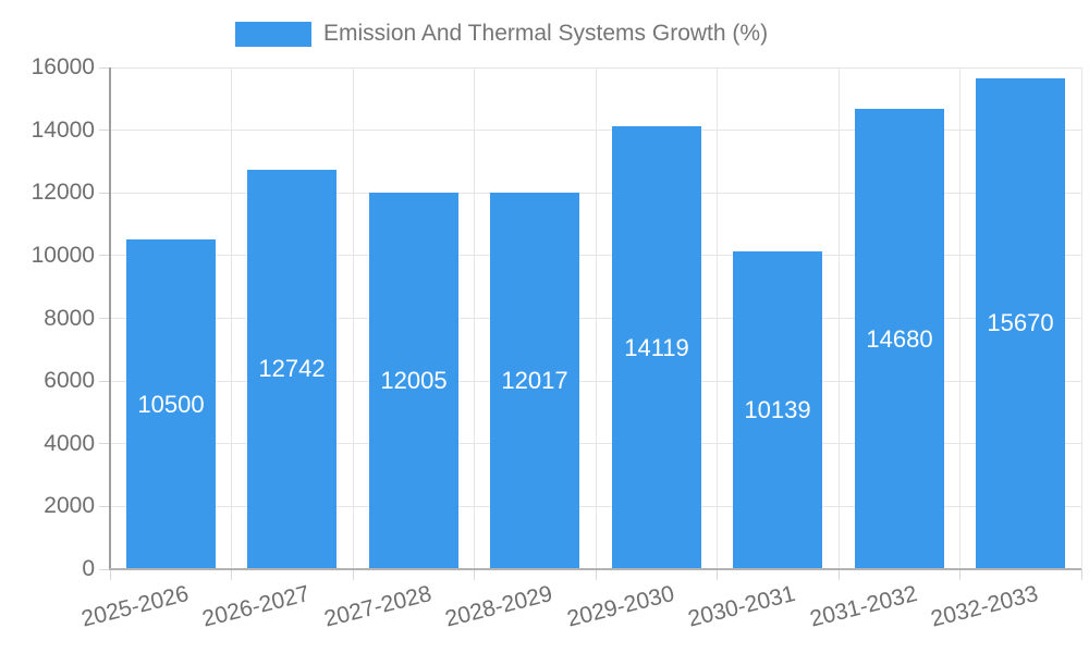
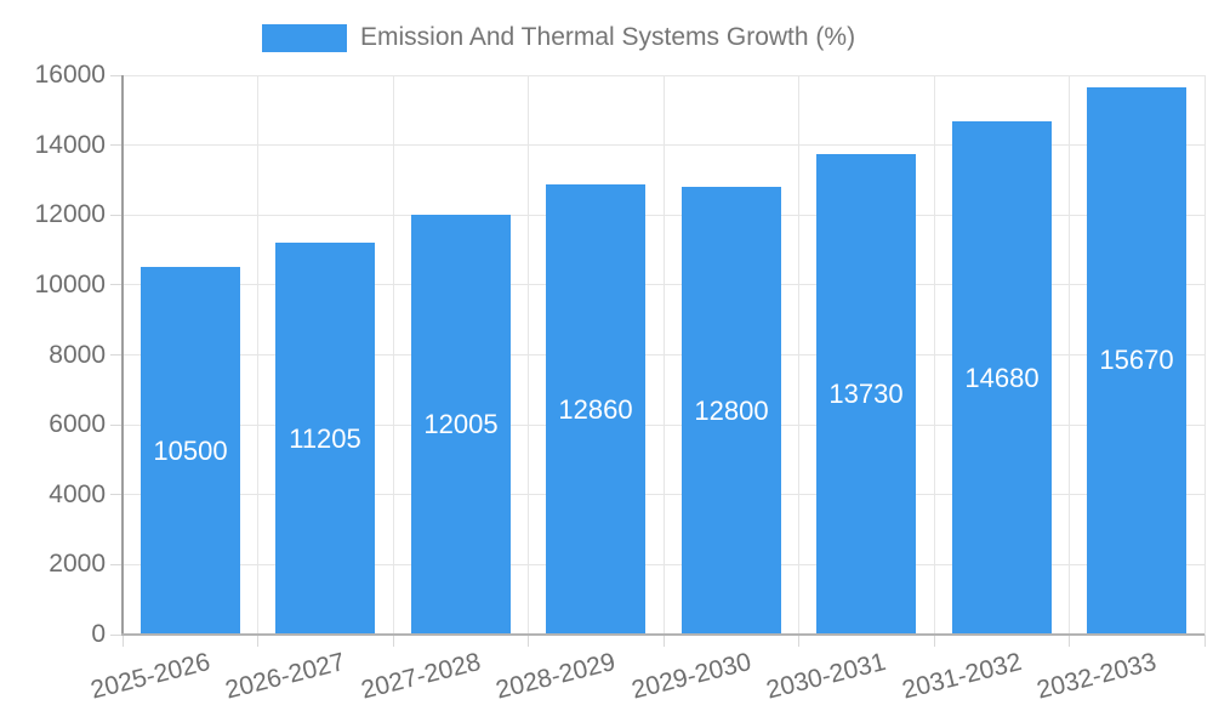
2026-2027: 12742 -> 11205
2028-2029: 12017 -> 12860
2029-2030: 14119 -> 12800
2030-2031: 10139 -> 13730
